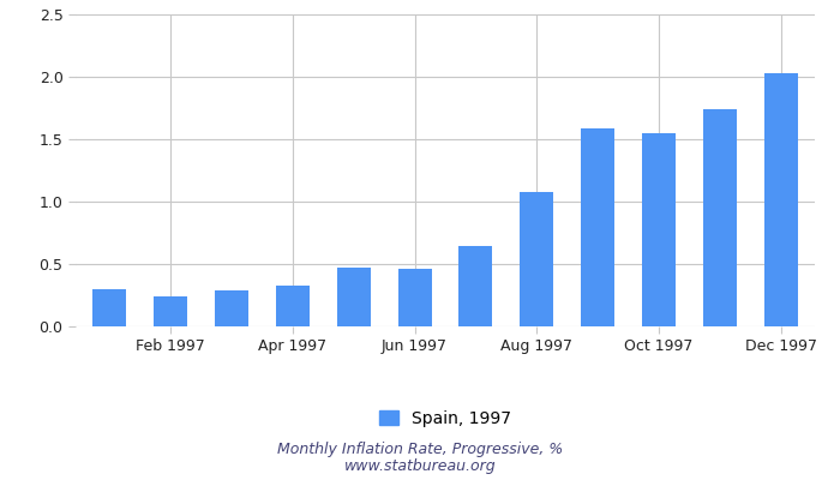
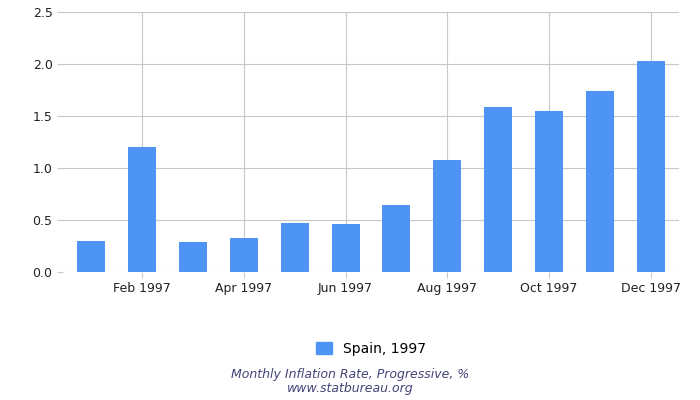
Feb 1997: 0.24 -> 1.20
